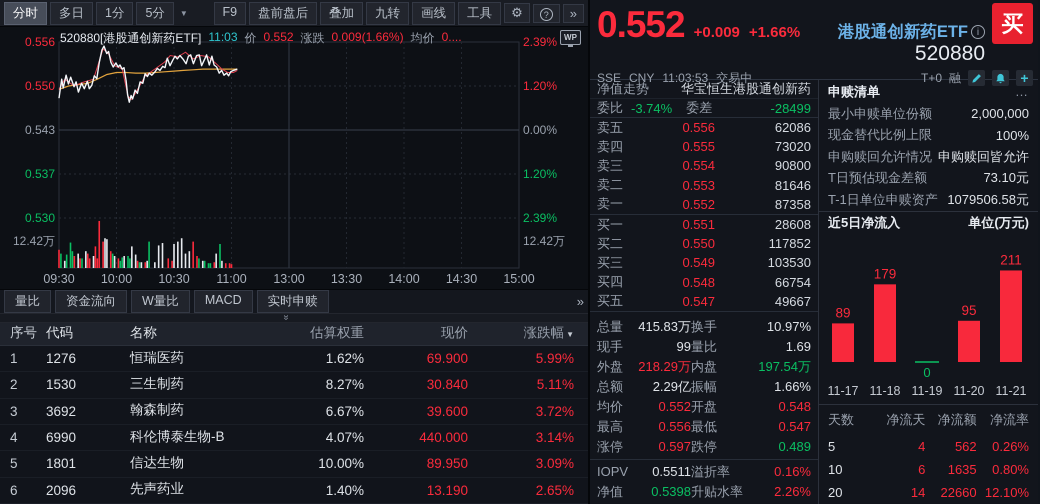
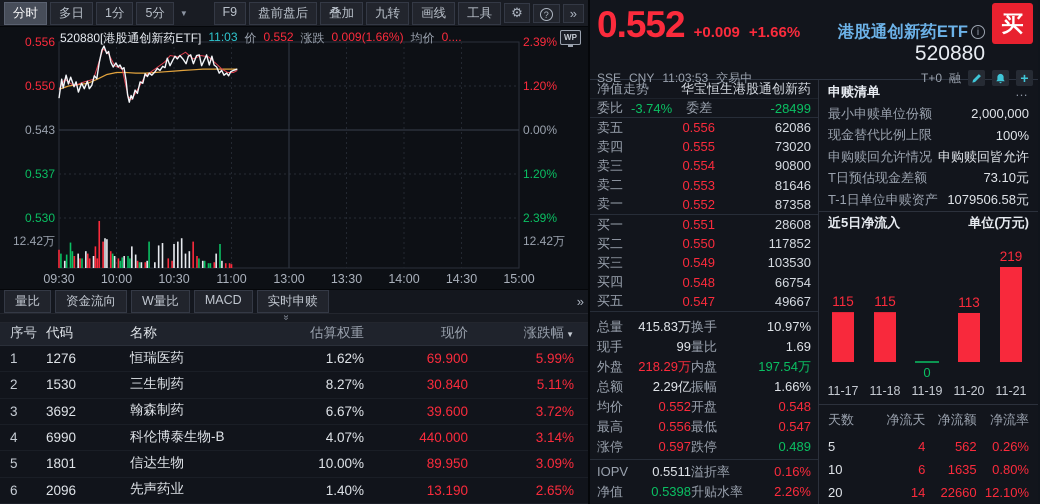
近5日净流入/11-17: 89 -> 115
近5日净流入/11-18: 179 -> 115
近5日净流入/11-20: 95 -> 113
近5日净流入/11-21: 211 -> 219
